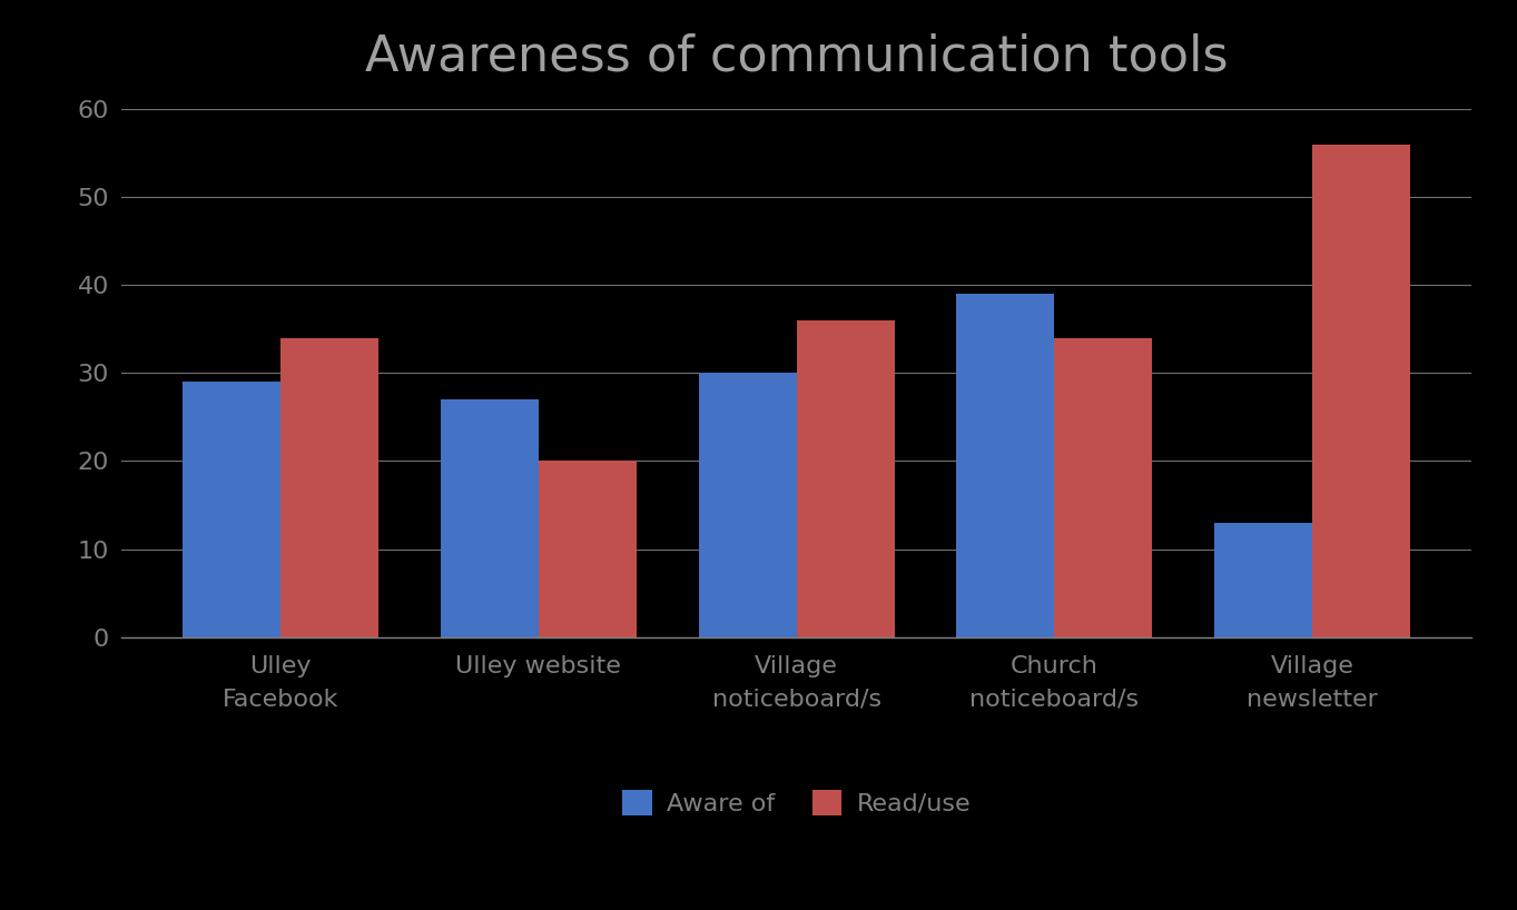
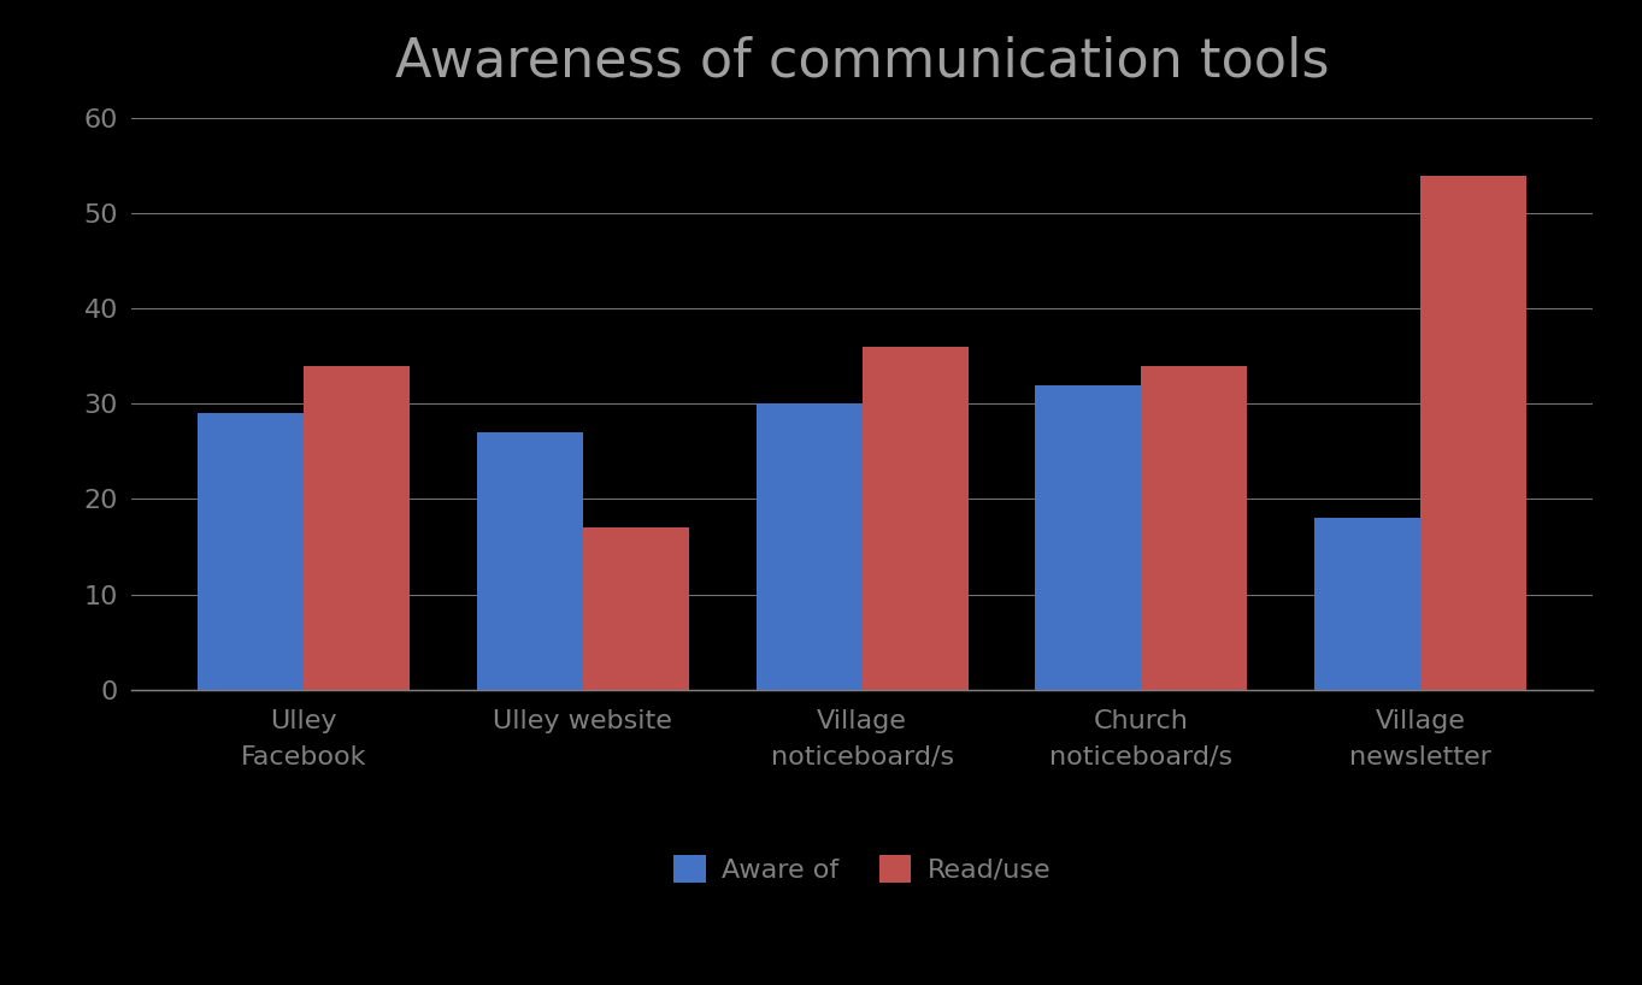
Read/use/Ulley website: 20 -> 17
Aware of/Church noticeboard/s: 39 -> 32
Aware of/Village newsletter: 13 -> 18
Read/use/Village newsletter: 56 -> 54
